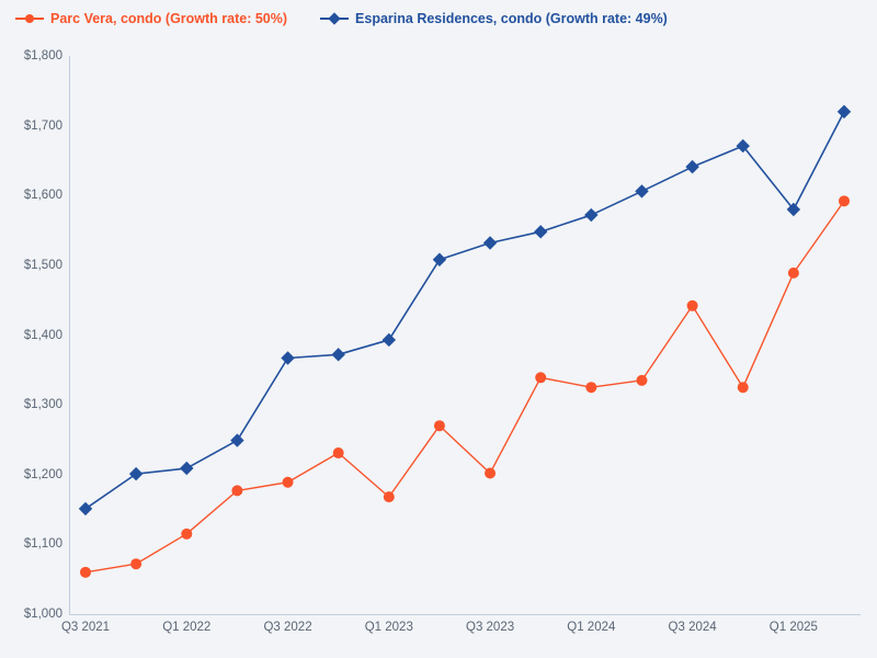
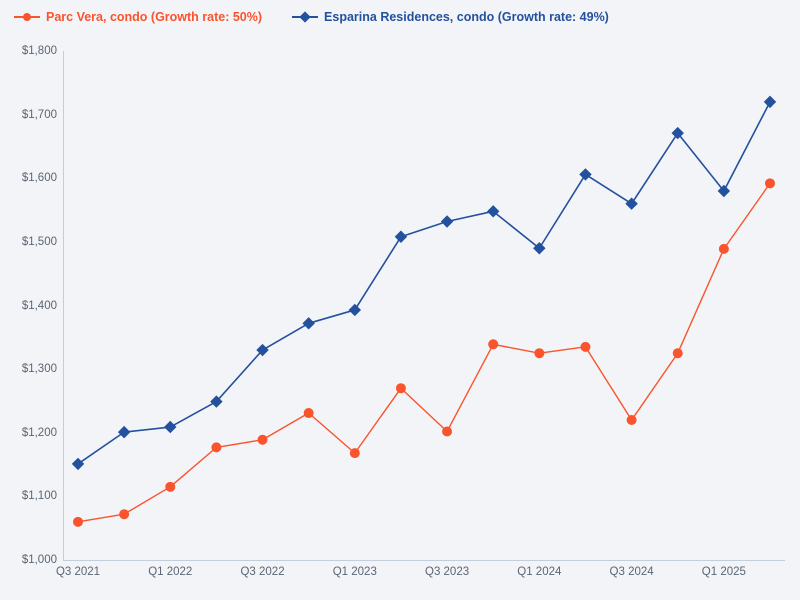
Esparina Residences, condo (Growth rate: 49%)/Q3 2022: $1370 -> $1330
Esparina Residences, condo (Growth rate: 49%)/Q1 2024: $1570 -> $1490
Parc Vera, condo (Growth rate: 50%)/Q3 2024: $1440 -> $1220
Esparina Residences, condo (Growth rate: 49%)/Q3 2024: $1640 -> $1560
